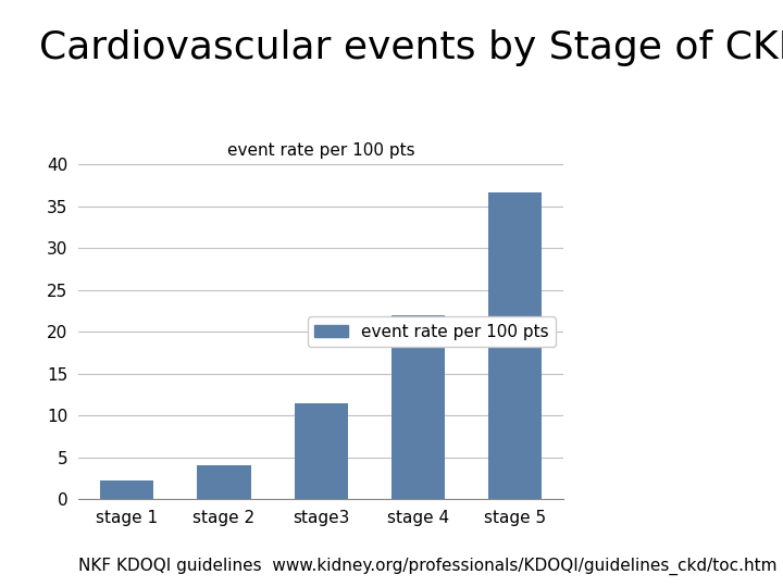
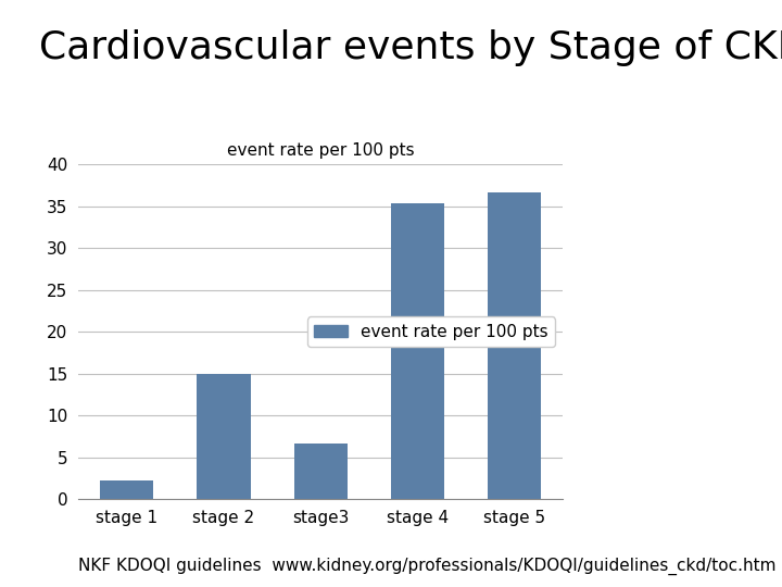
stage 2: 4.0 -> 15.0
stage3: 11.5 -> 6.6
stage 4: 21.9 -> 35.4
